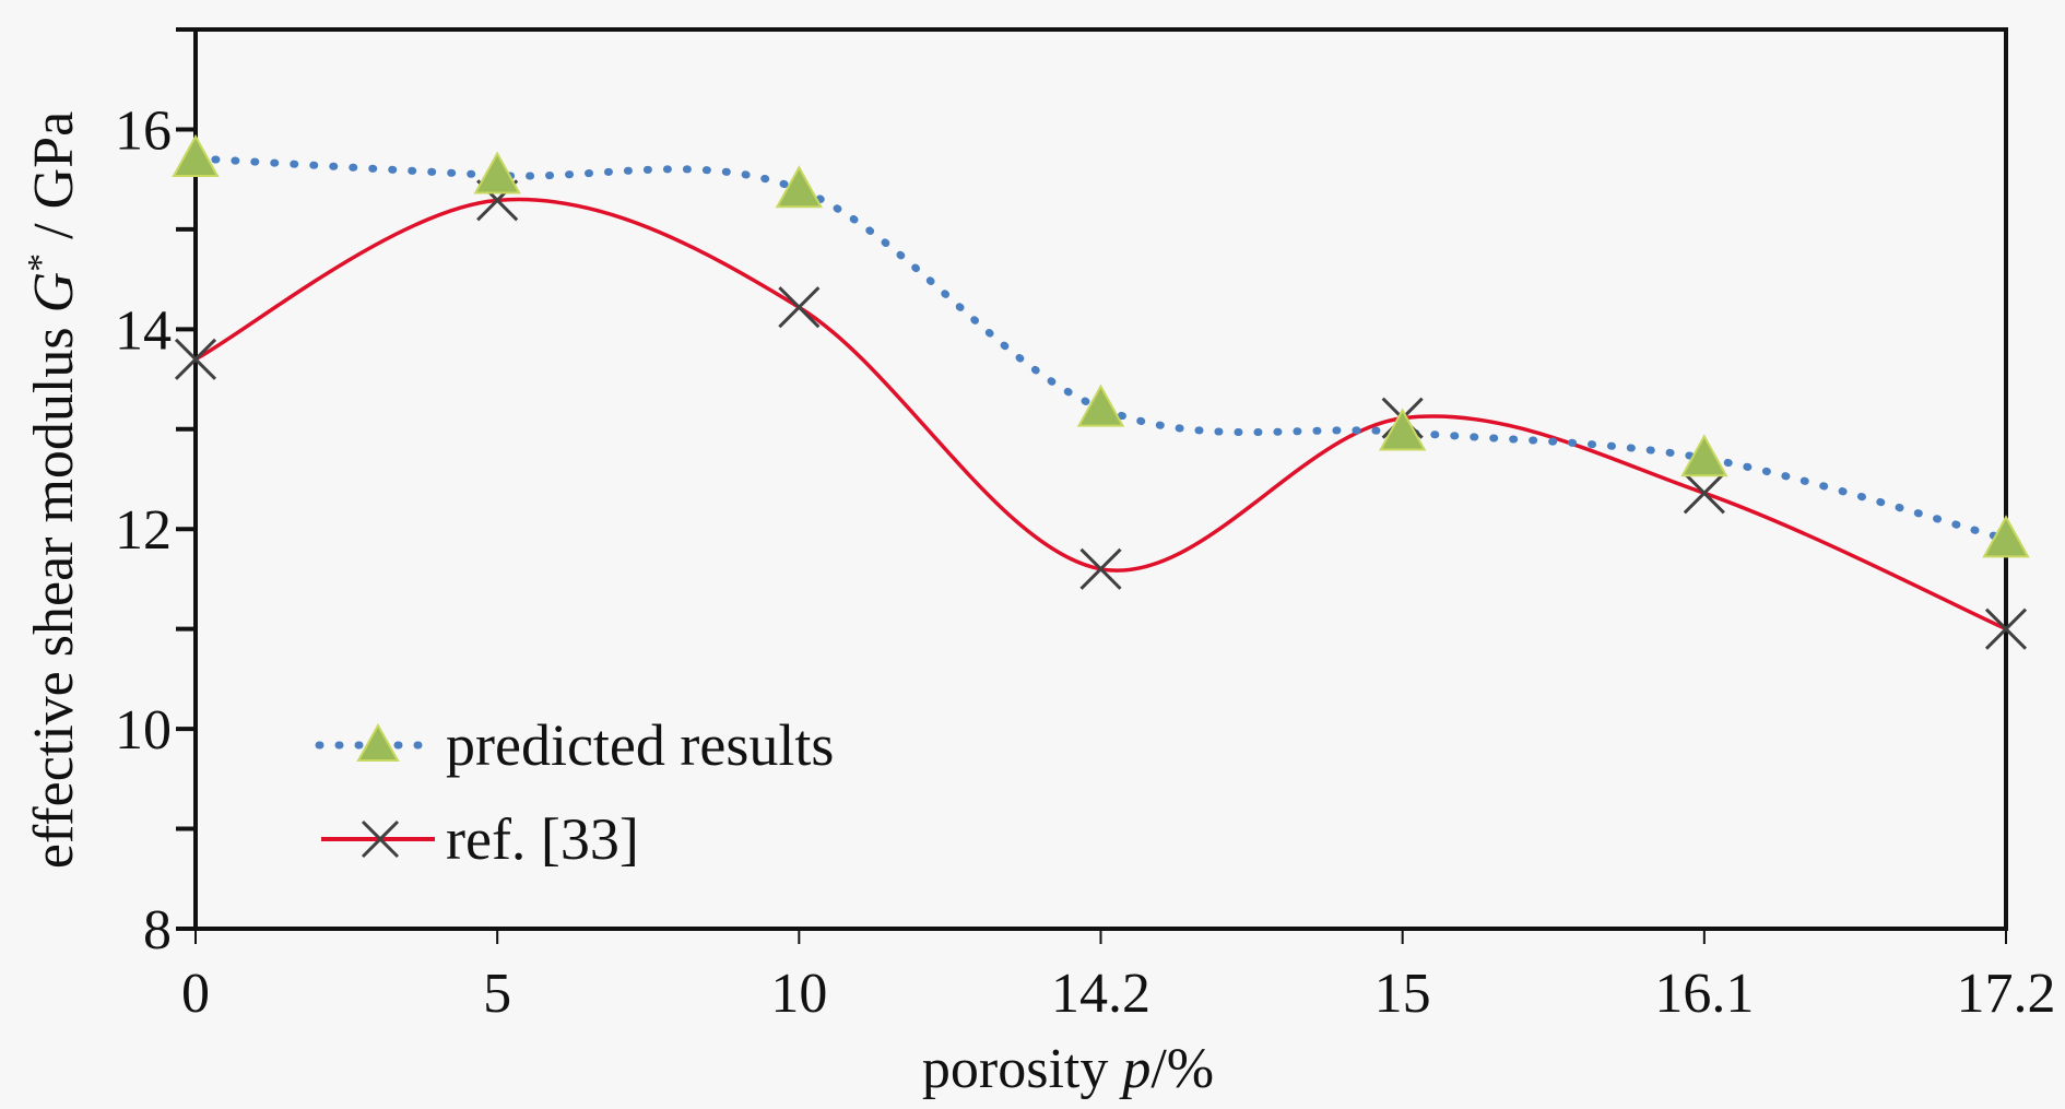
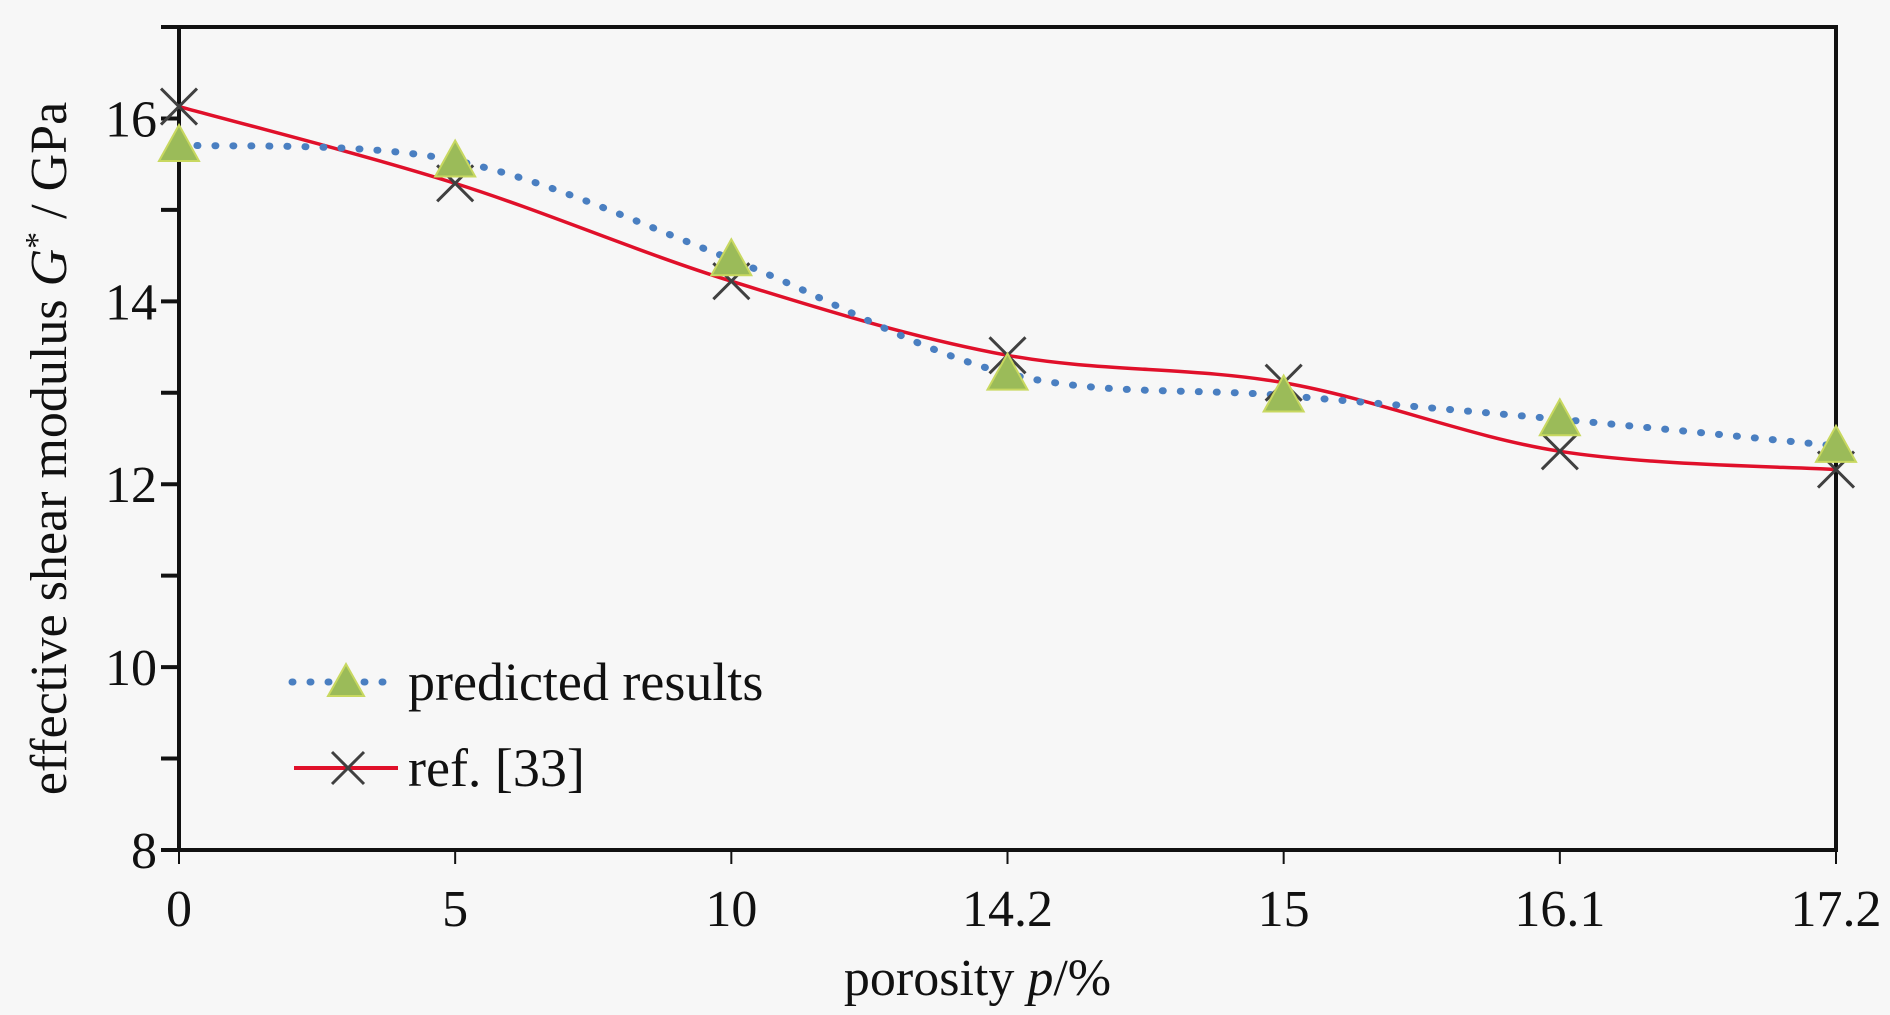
ref. [33]/0: 13.7 -> 16.1
predicted results/10: 15.4 -> 14.5
ref. [33]/14.2: 11.6 -> 13.4
predicted results/17.2: 11.9 -> 12.4
ref. [33]/17.2: 11.0 -> 12.2
